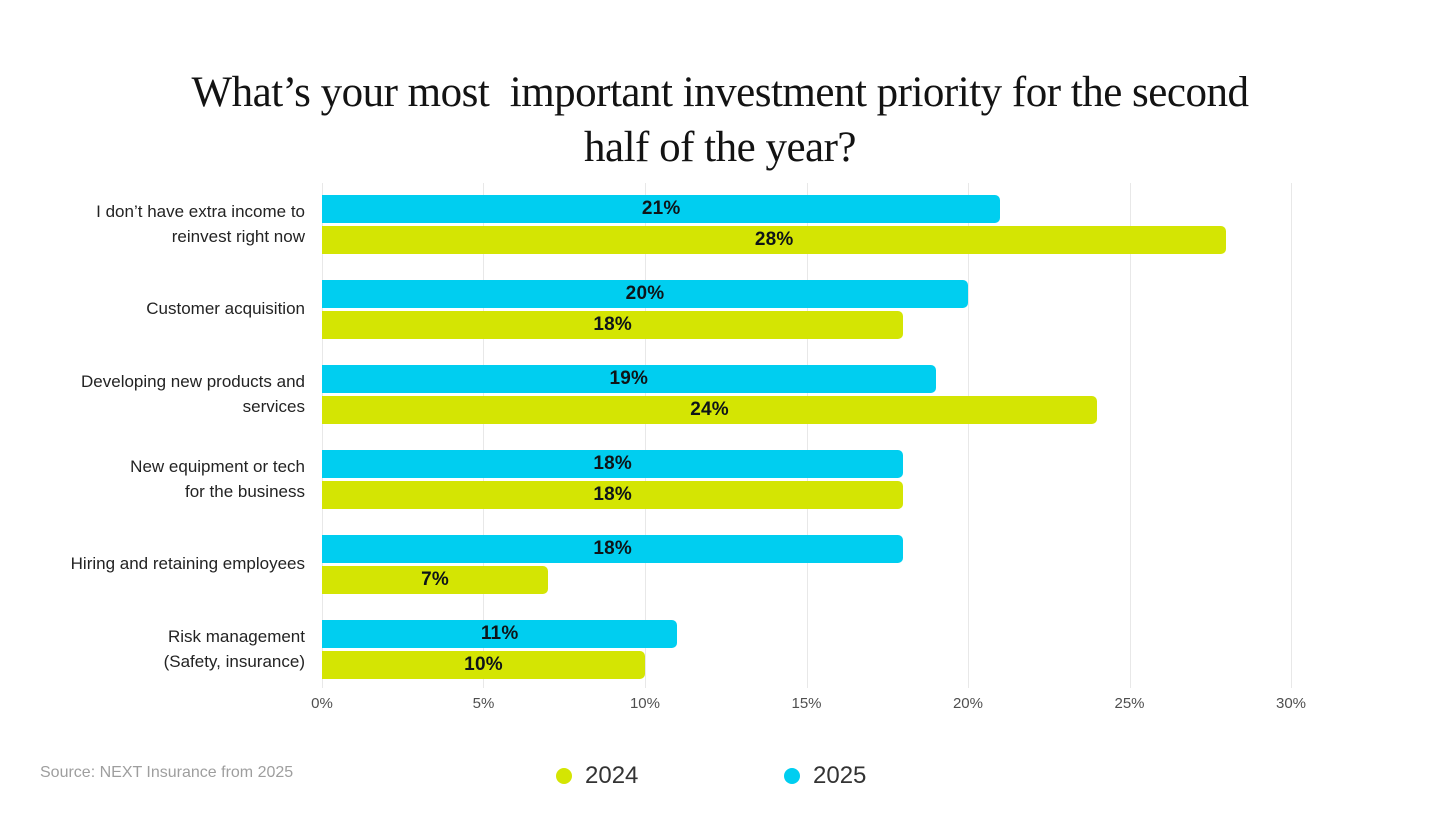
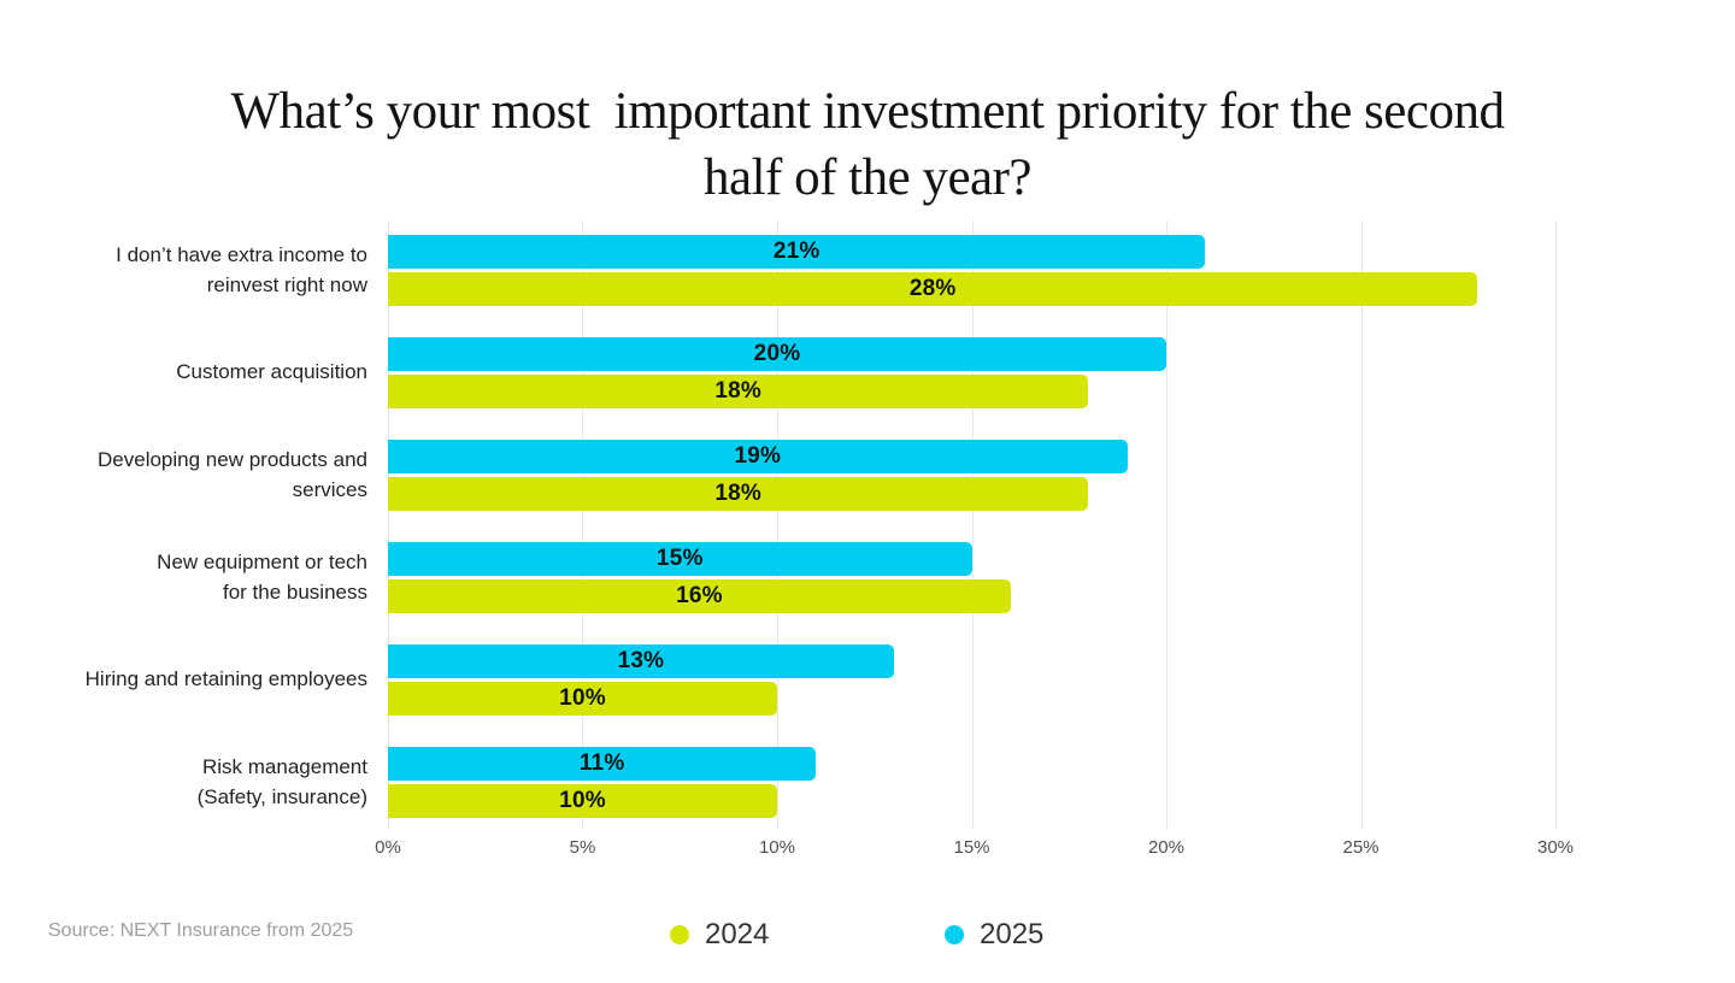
2024/Developing new products and services: 24% -> 18%
2025/New equipment or tech for the business: 18% -> 15%
2024/New equipment or tech for the business: 18% -> 16%
2025/Hiring and retaining employees: 18% -> 13%
2024/Hiring and retaining employees: 7% -> 10%
